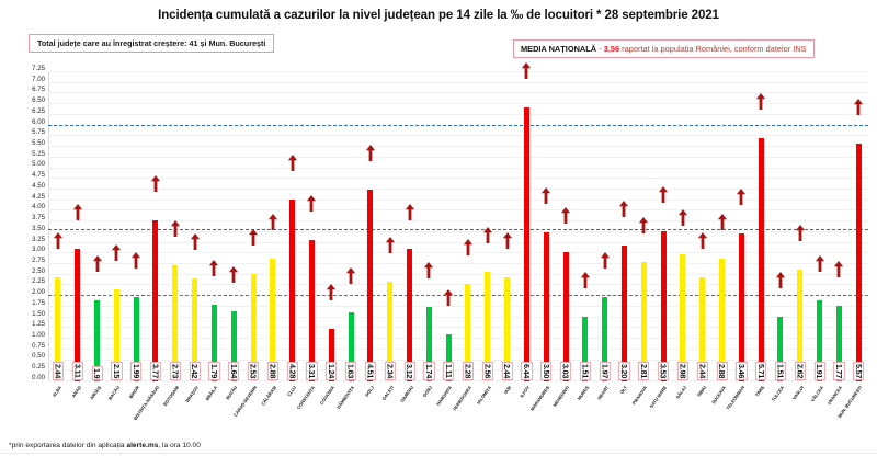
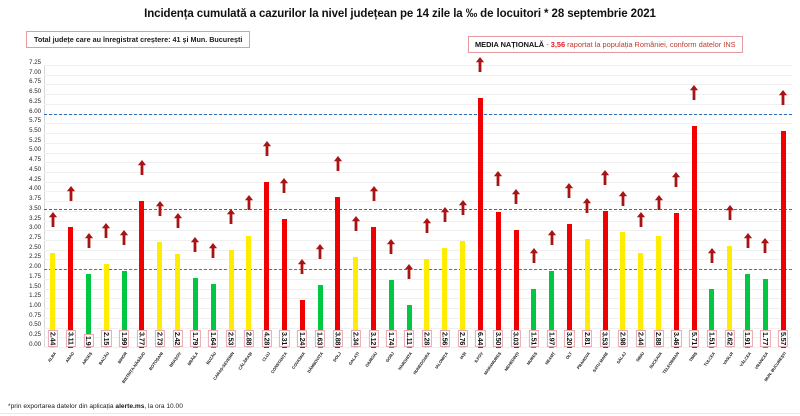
DOLJ: 4.51 -> 3.88
IAȘI: 2.44 -> 2.76
